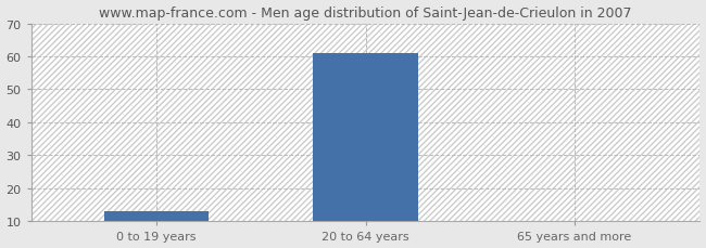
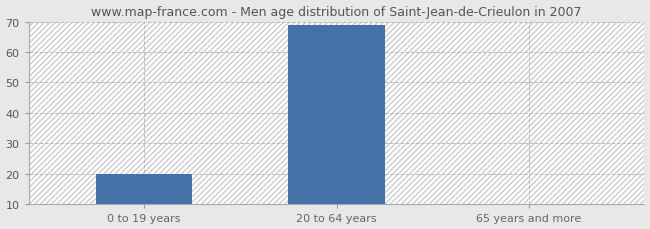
0 to 19 years: 13 -> 20
20 to 64 years: 61 -> 69
